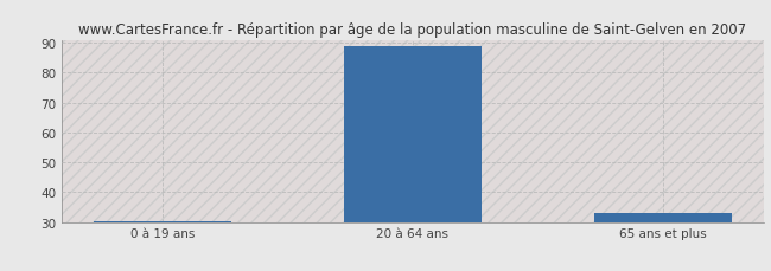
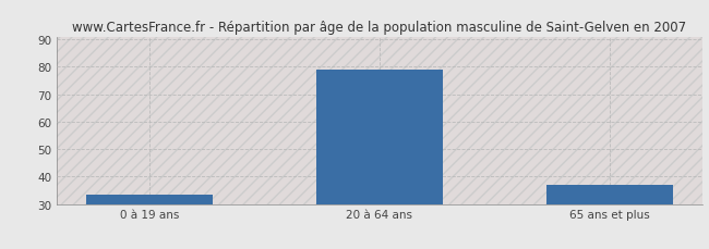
0 à 19 ans: 30.3 -> 33.5
20 à 64 ans: 89.0 -> 79.0
65 ans et plus: 33.0 -> 37.0
